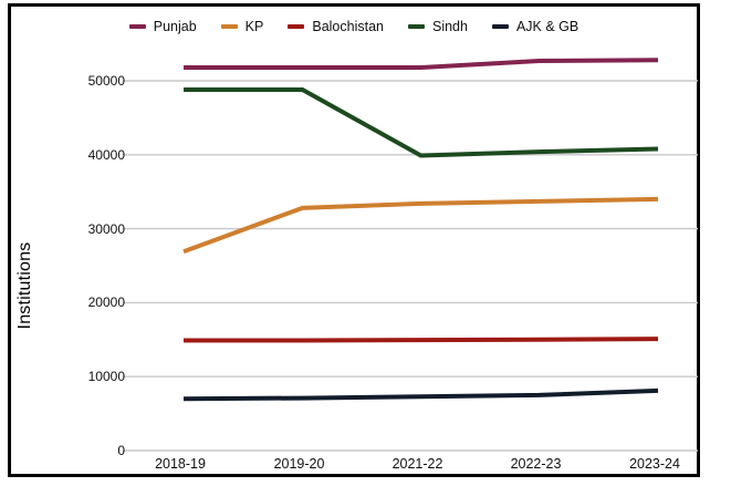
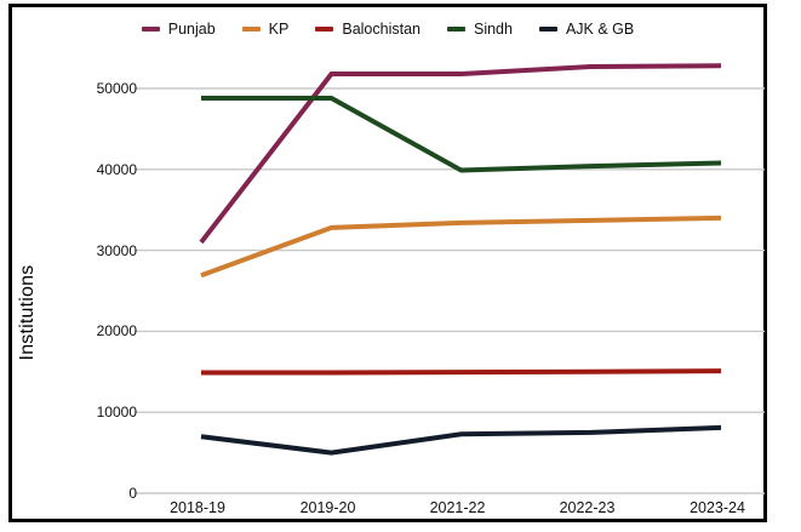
Punjab/2018-19: 52000 -> 31000
AJK & GB/2019-20: 7000 -> 5000
